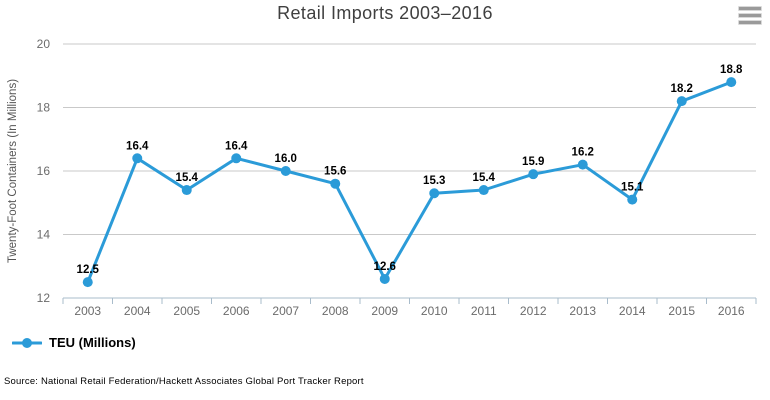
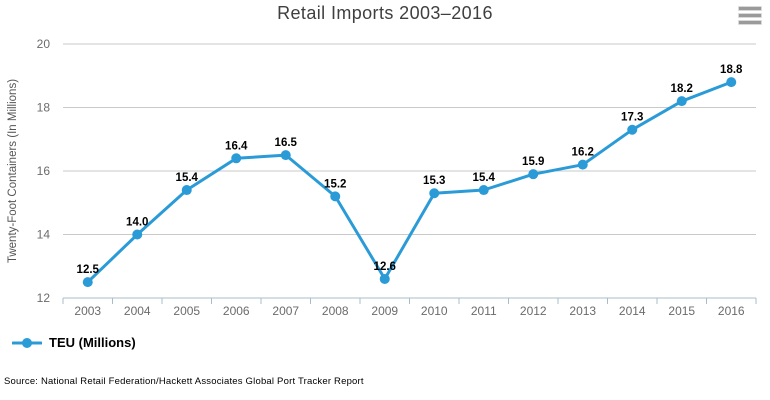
2004: 16.4 -> 14.0
2007: 16.0 -> 16.5
2008: 15.6 -> 15.2
2014: 15.1 -> 17.3
